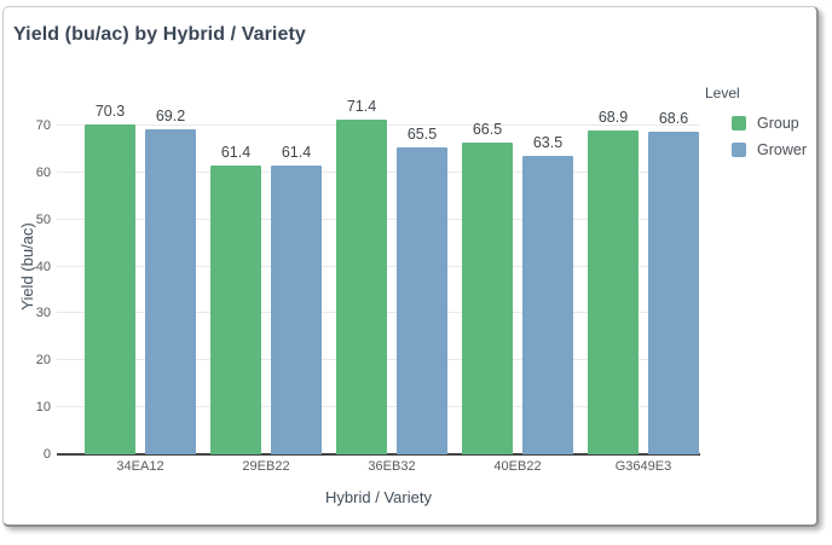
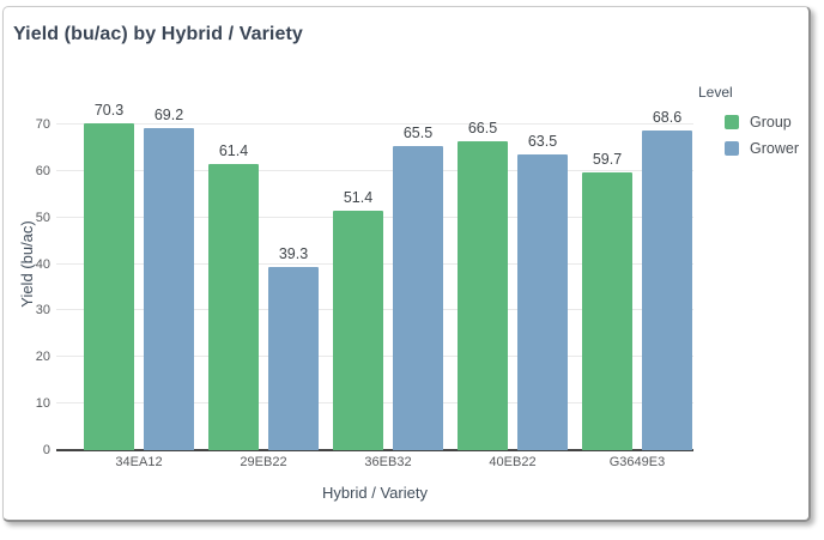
Grower/29EB22: 61.4 -> 39.3
Group/36EB32: 71.4 -> 51.4
Group/G3649E3: 68.9 -> 59.7
